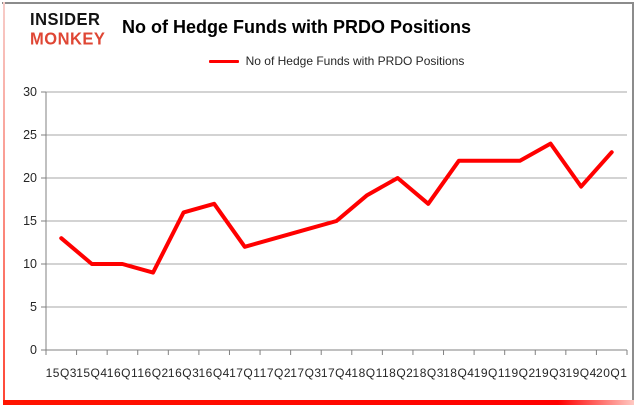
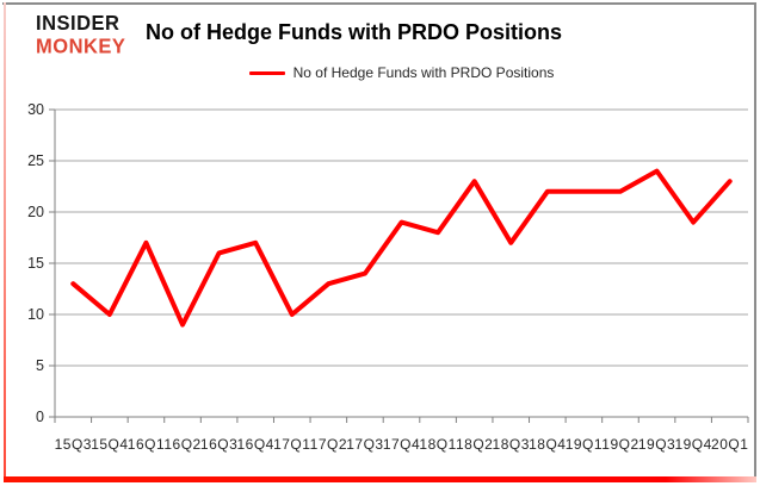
16Q1: 10 -> 17
17Q1: 12 -> 10
17Q4: 15 -> 19
18Q2: 20 -> 23
